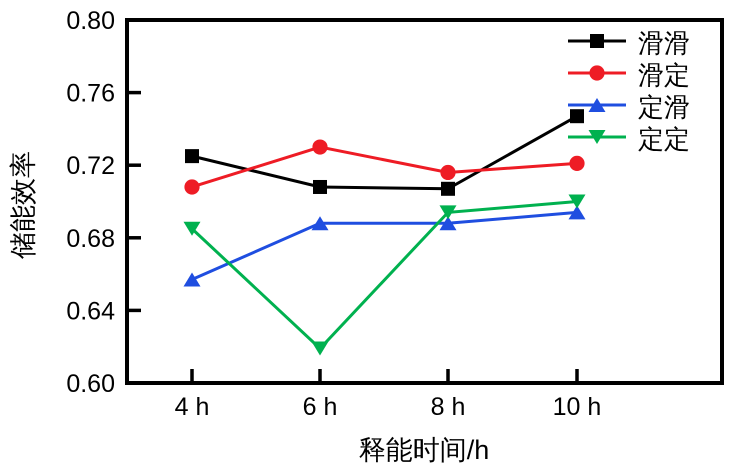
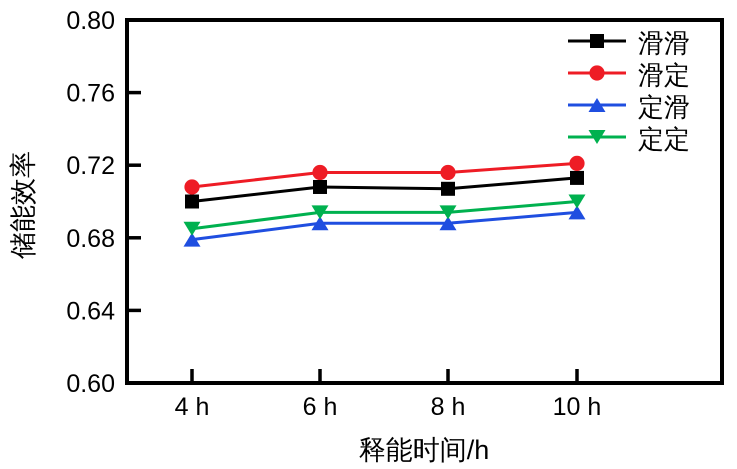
滑滑/4 h: 0.725 -> 0.700
定滑/4 h: 0.657 -> 0.679
滑定/6 h: 0.730 -> 0.716
定定/6 h: 0.619 -> 0.694
滑滑/10 h: 0.747 -> 0.713
